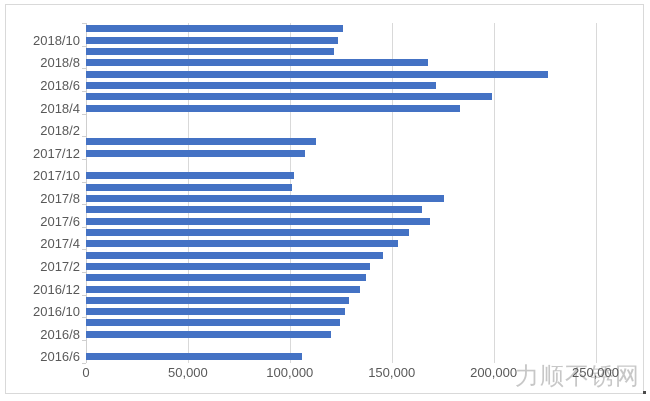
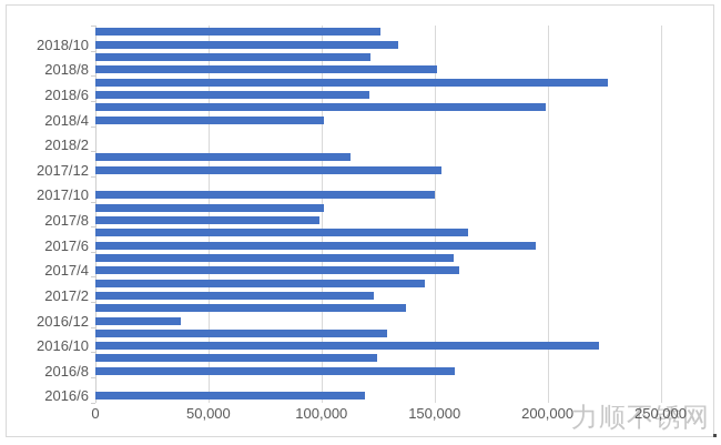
2018/10: 124000 -> 134000
2018/8: 168000 -> 151000
2018/6: 172000 -> 121000
2018/4: 184000 -> 101000
2017/12: 108000 -> 153000
2017/10: 102000 -> 150000
2017/8: 176000 -> 99000
2017/6: 169000 -> 195000
2017/4: 153000 -> 161000
2017/2: 140000 -> 123000
2016/12: 134000 -> 38000
2016/10: 127000 -> 223000
2016/8: 120000 -> 159000
2016/6: 106000 -> 119000
